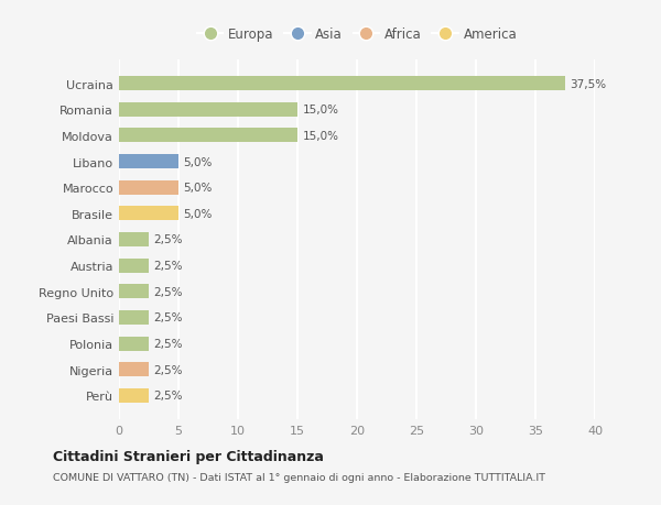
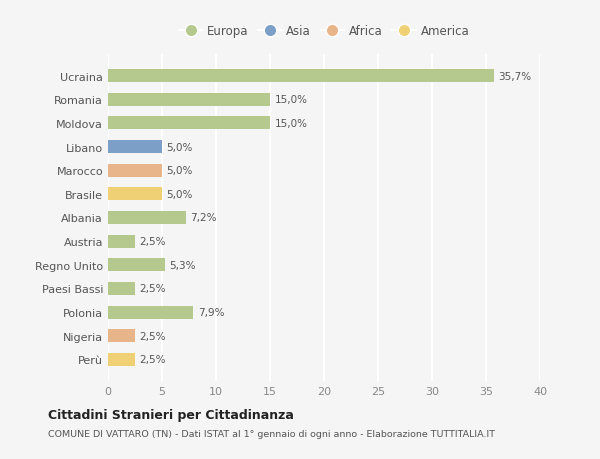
Ucraina: 37,5% -> 35,7%
Albania: 2,5% -> 7,2%
Regno Unito: 2,5% -> 5,3%
Polonia: 2,5% -> 7,9%
